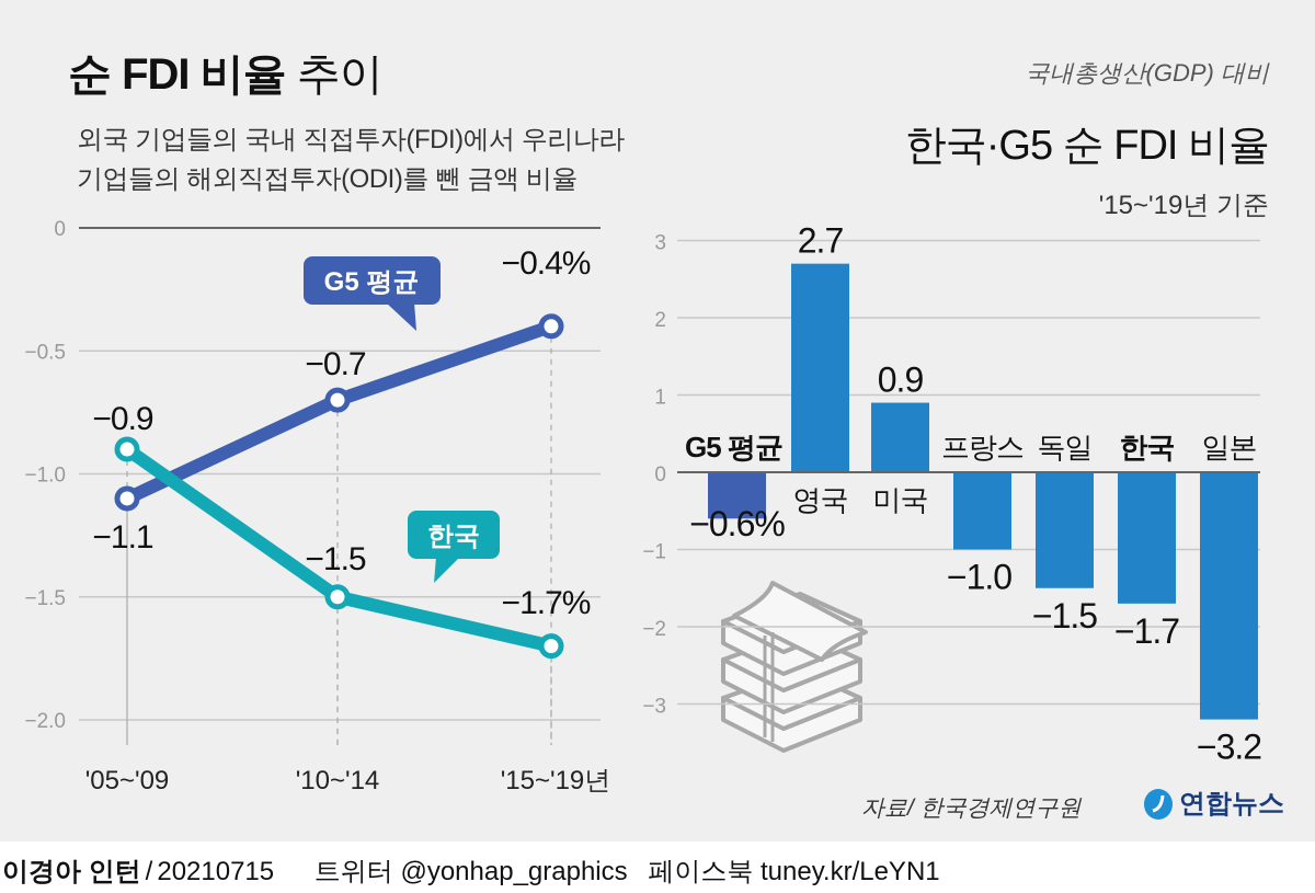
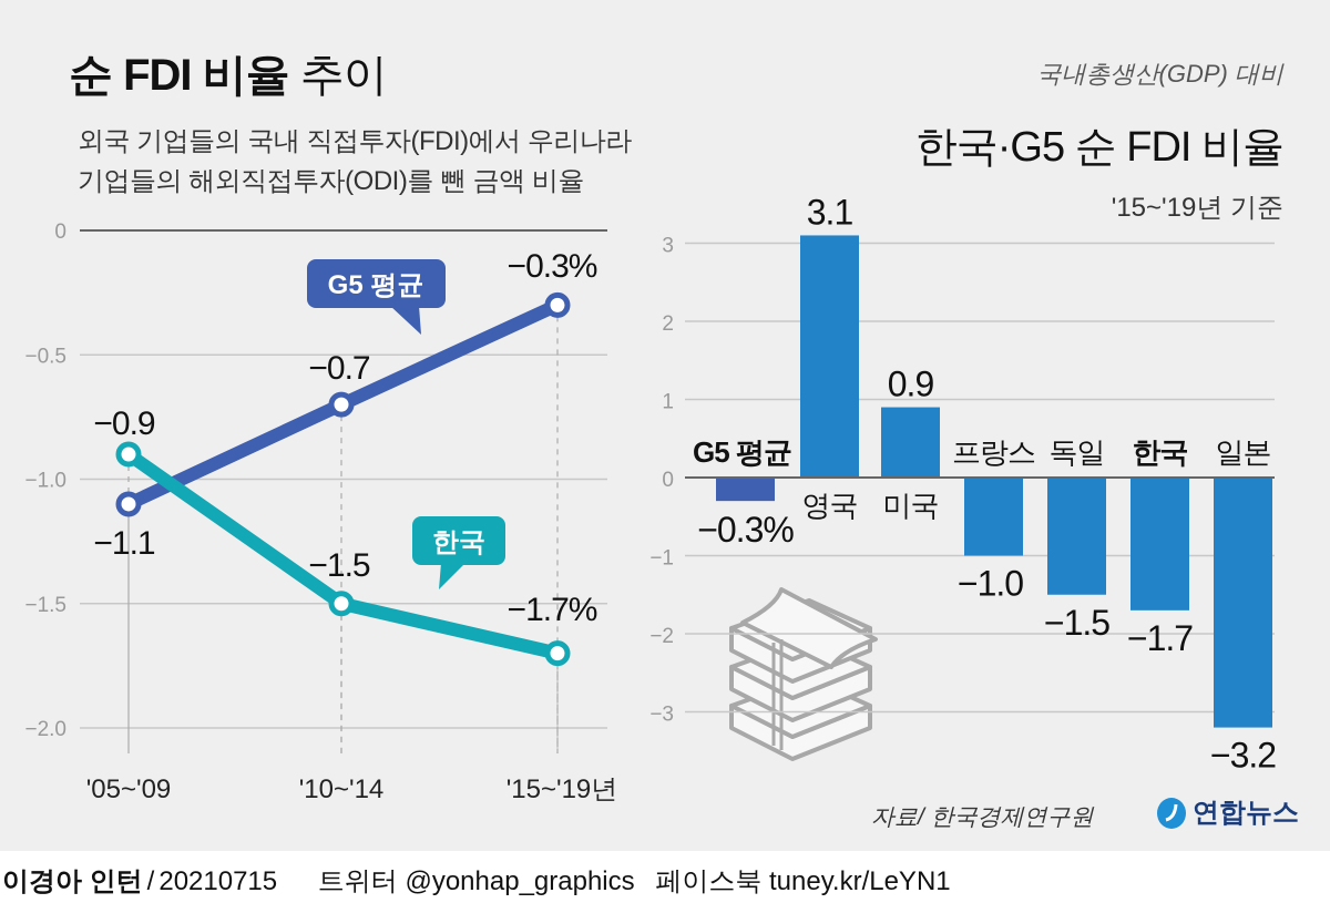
순 FDI 비율 추이/G5 평균/'15~'19년: −0.4% -> −0.3%
한국·G5 순 FDI 비율/G5 평균: −0.6% -> −0.3%
한국·G5 순 FDI 비율/영국: 2.7 -> 3.1
